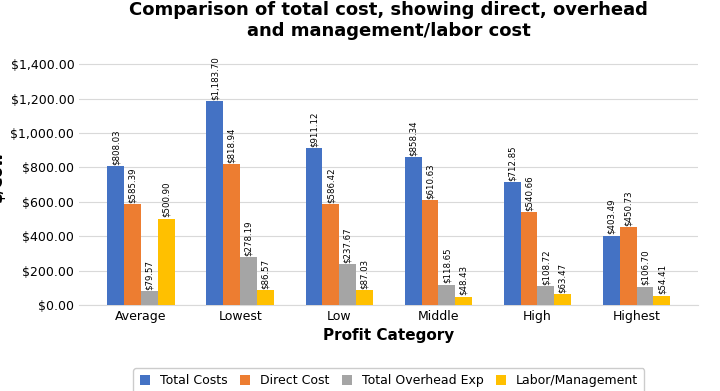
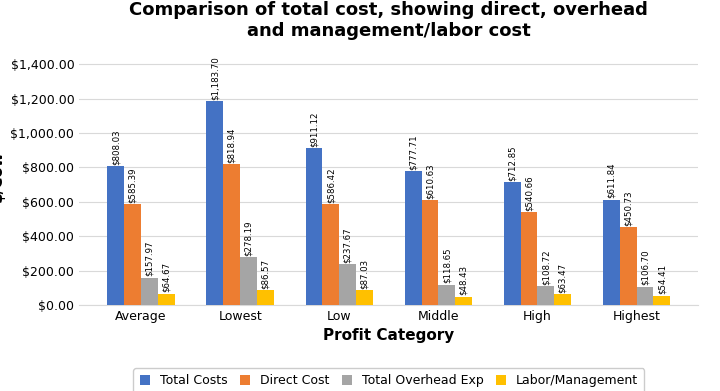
Total Overhead Exp/Average: $79.57 -> $157.97
Labor/Management/Average: $500.90 -> $64.67
Total Costs/Middle: $858.34 -> $777.71
Total Costs/Highest: $403.49 -> $611.84
